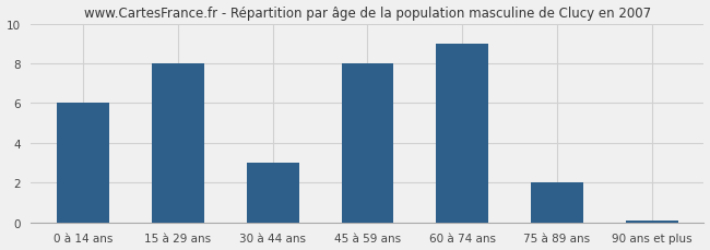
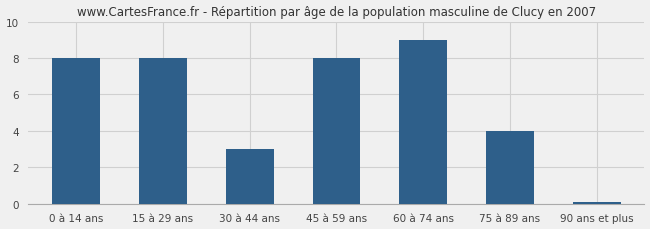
0 à 14 ans: 6.0 -> 8.0
75 à 89 ans: 2.0 -> 4.0
